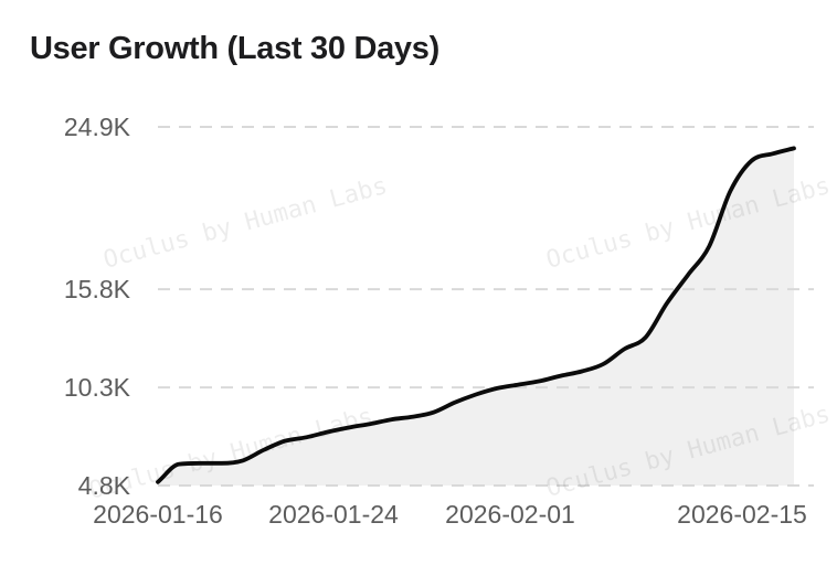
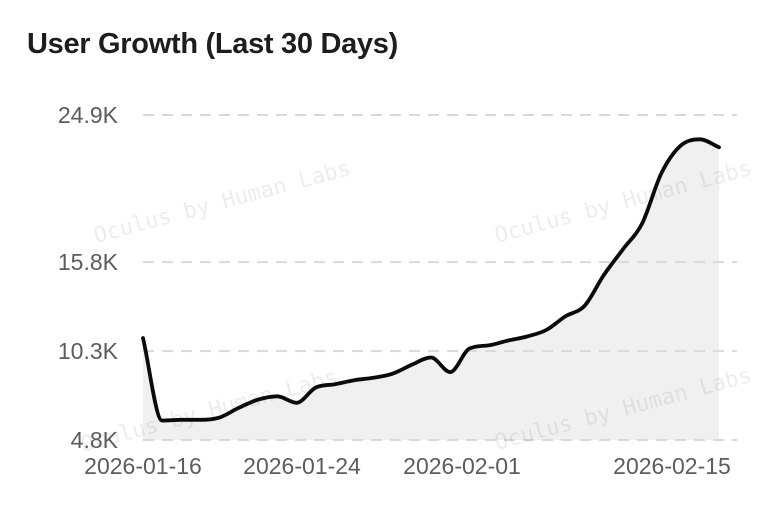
2026-01-16: 5.0K -> 11.1K
2026-01-24: 7.8K -> 7.1K
2026-02-01: 10.2K -> 9.0K
2026-02-15: 23.7K -> 22.9K
